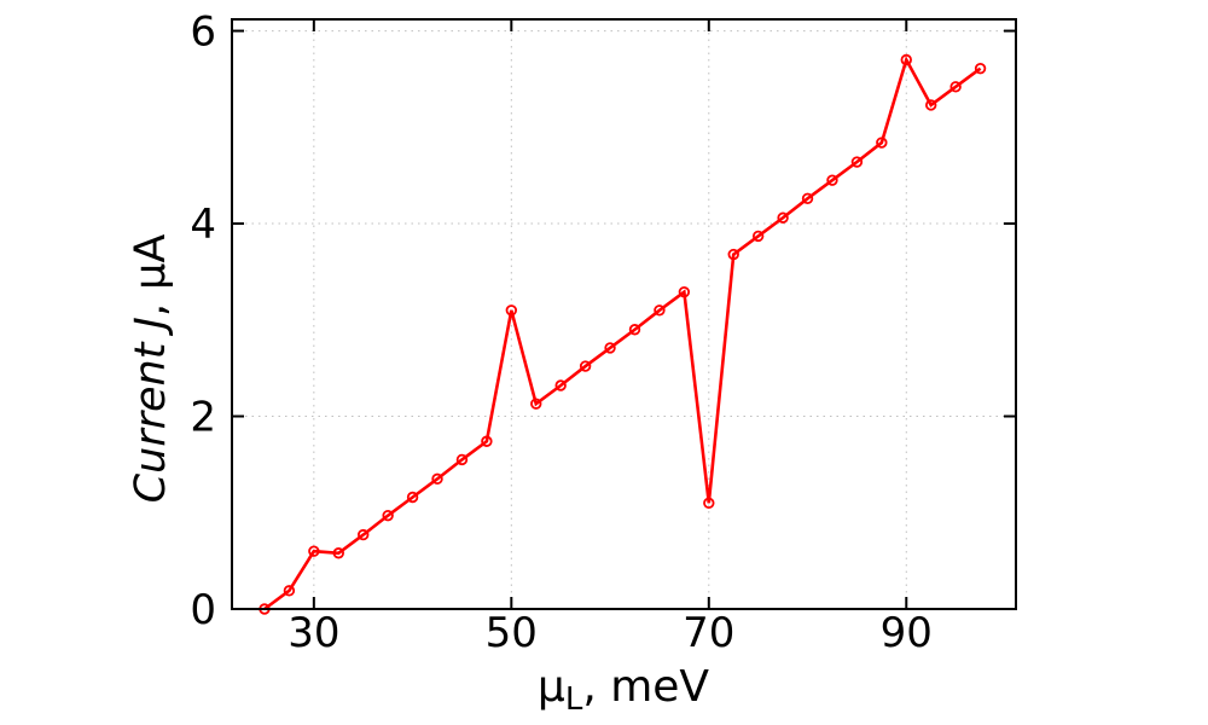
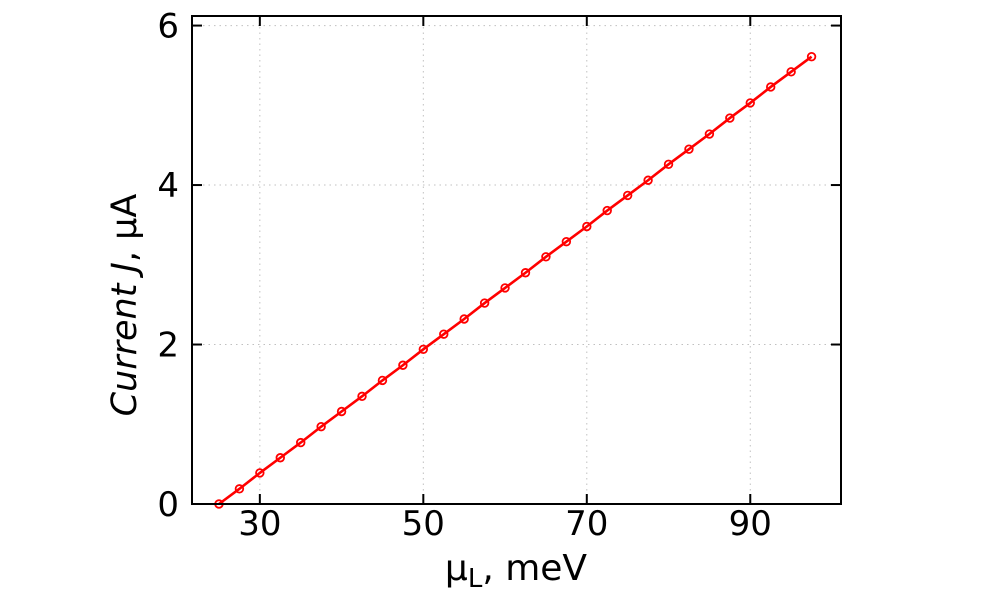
30: 0.6 -> 0.4
50: 3.1 -> 1.9
70: 1.1 -> 3.5
90: 5.7 -> 5.0
